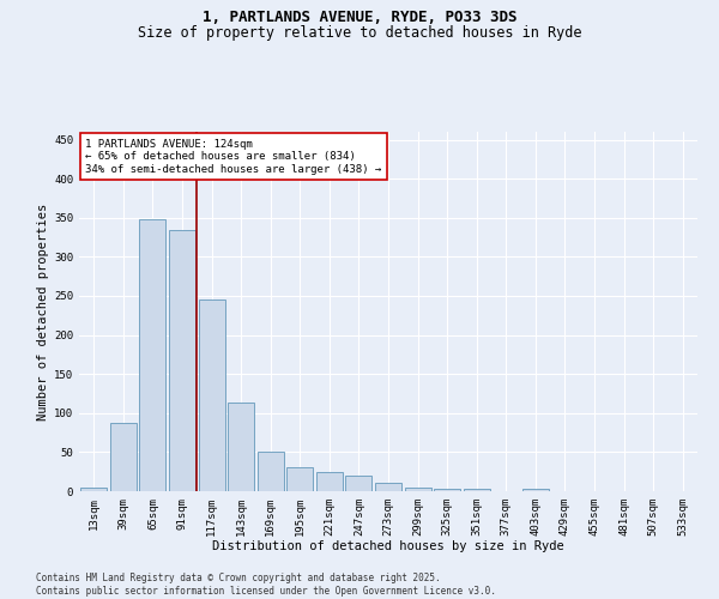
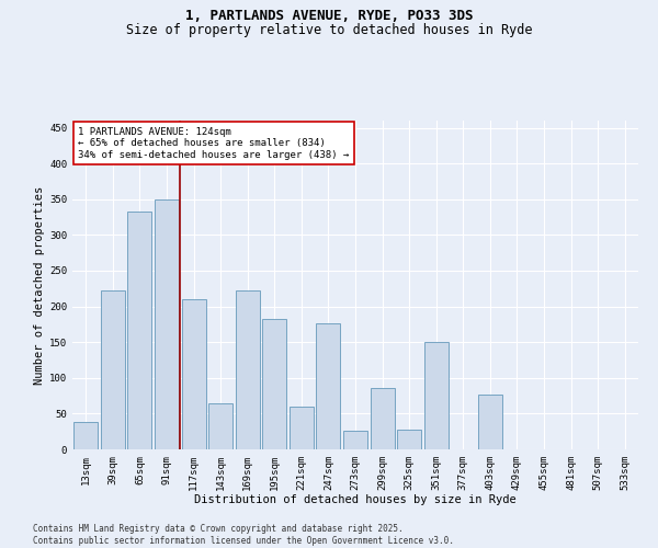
13sqm: 5 -> 38
39sqm: 88 -> 222
65sqm: 348 -> 332
91sqm: 335 -> 350
117sqm: 245 -> 210
143sqm: 113 -> 64
169sqm: 50 -> 222
195sqm: 30 -> 182
221sqm: 25 -> 60
247sqm: 20 -> 176
273sqm: 10 -> 26
299sqm: 5 -> 86
325sqm: 3 -> 28
351sqm: 3 -> 150
403sqm: 3 -> 76
